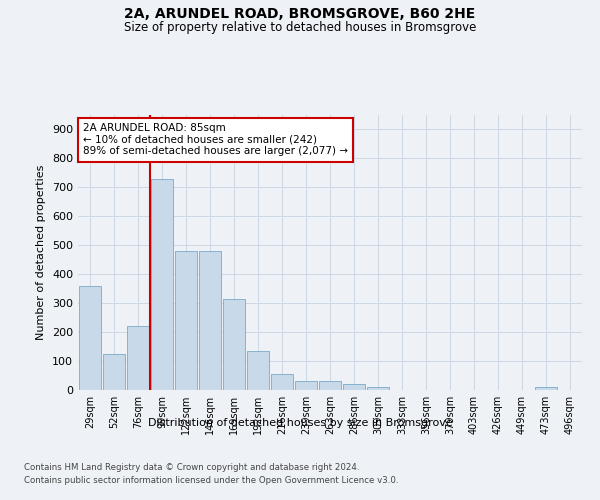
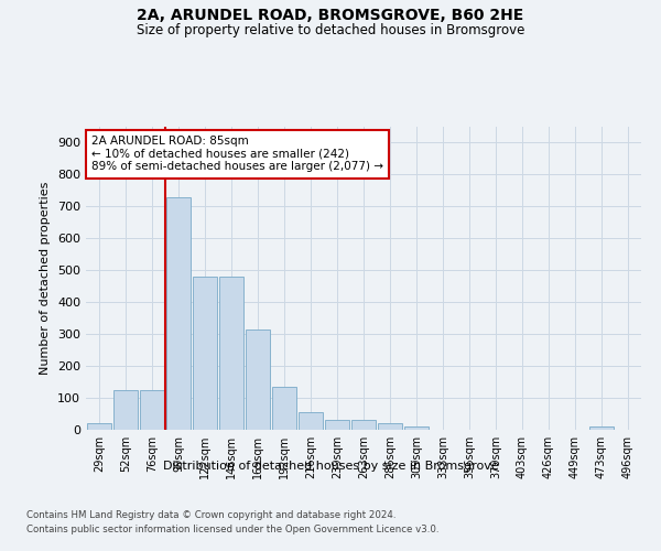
29sqm: 360 -> 20
76sqm: 220 -> 125
